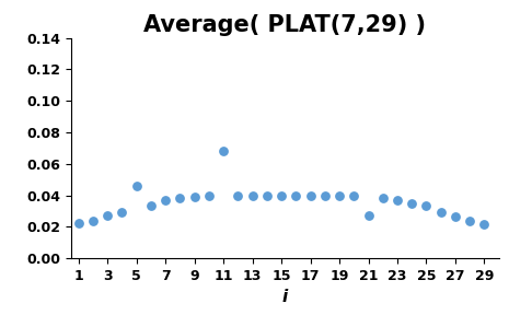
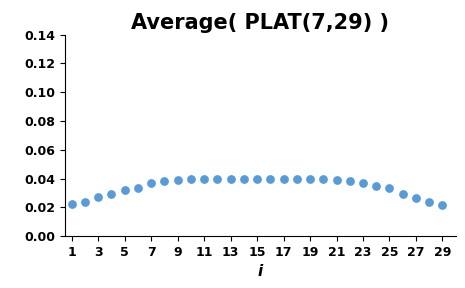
5: 0.046 -> 0.032
11: 0.068 -> 0.040
21: 0.027 -> 0.039
